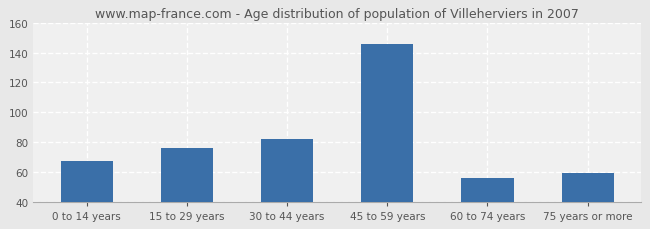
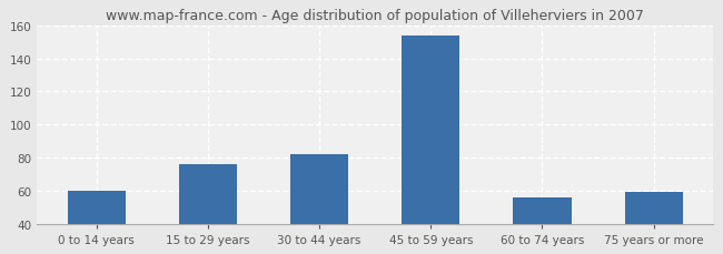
0 to 14 years: 67 -> 60
45 to 59 years: 146 -> 154
